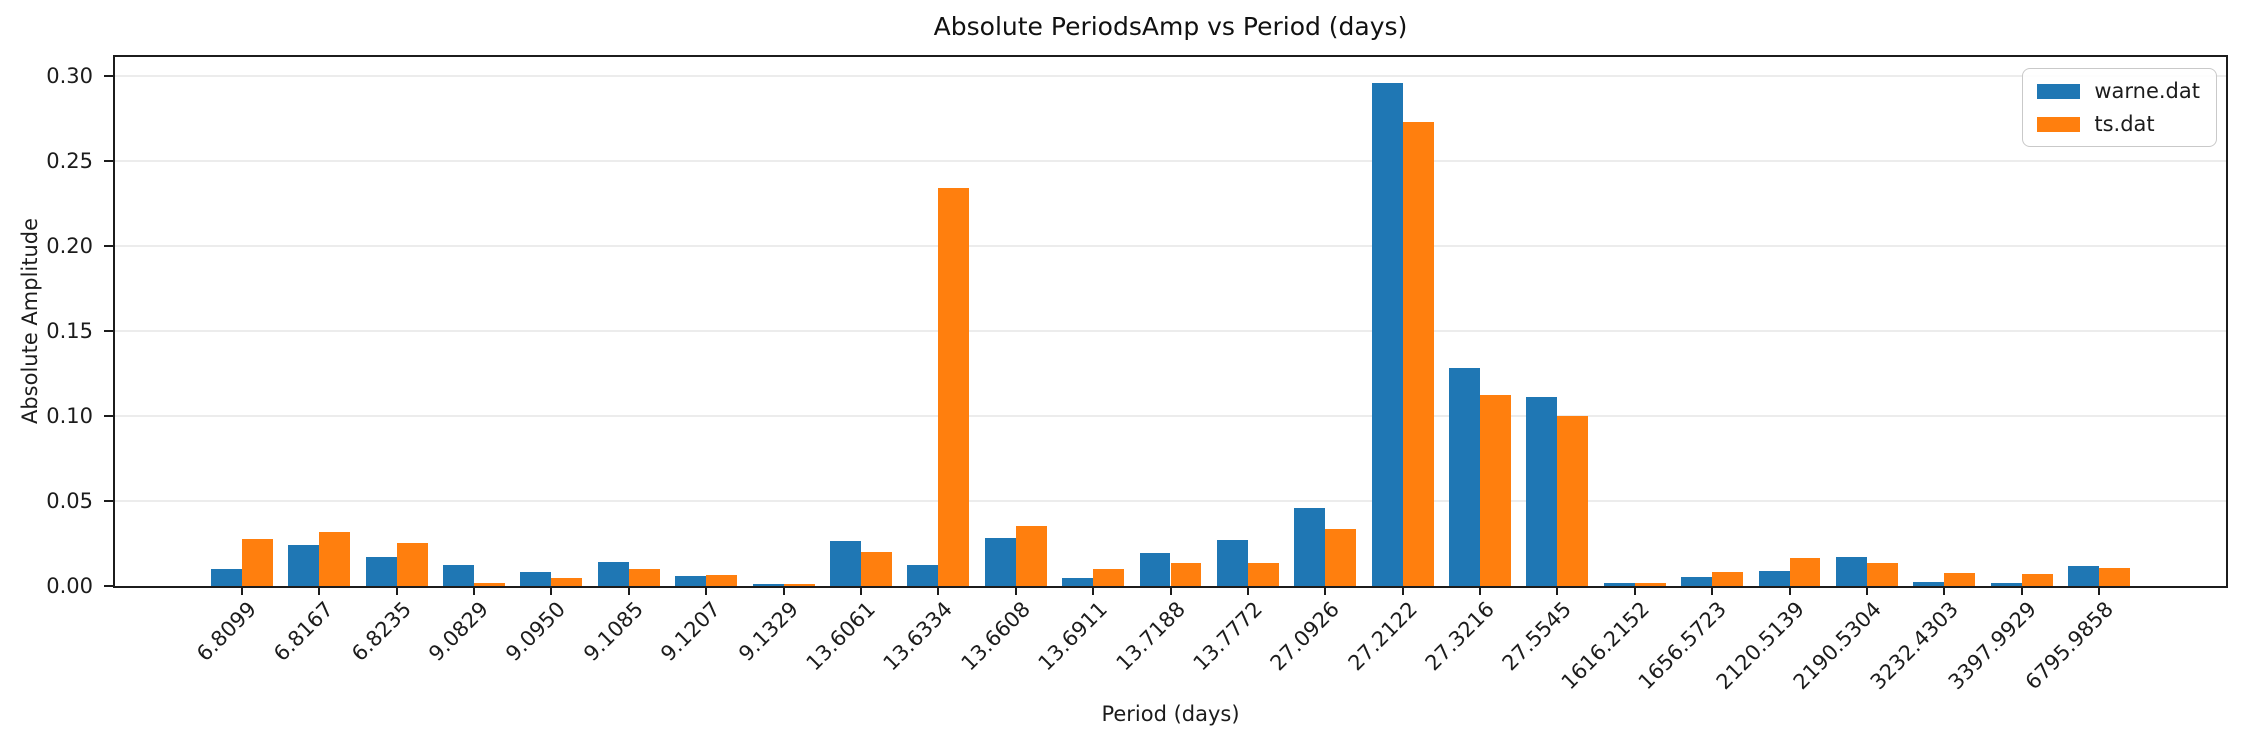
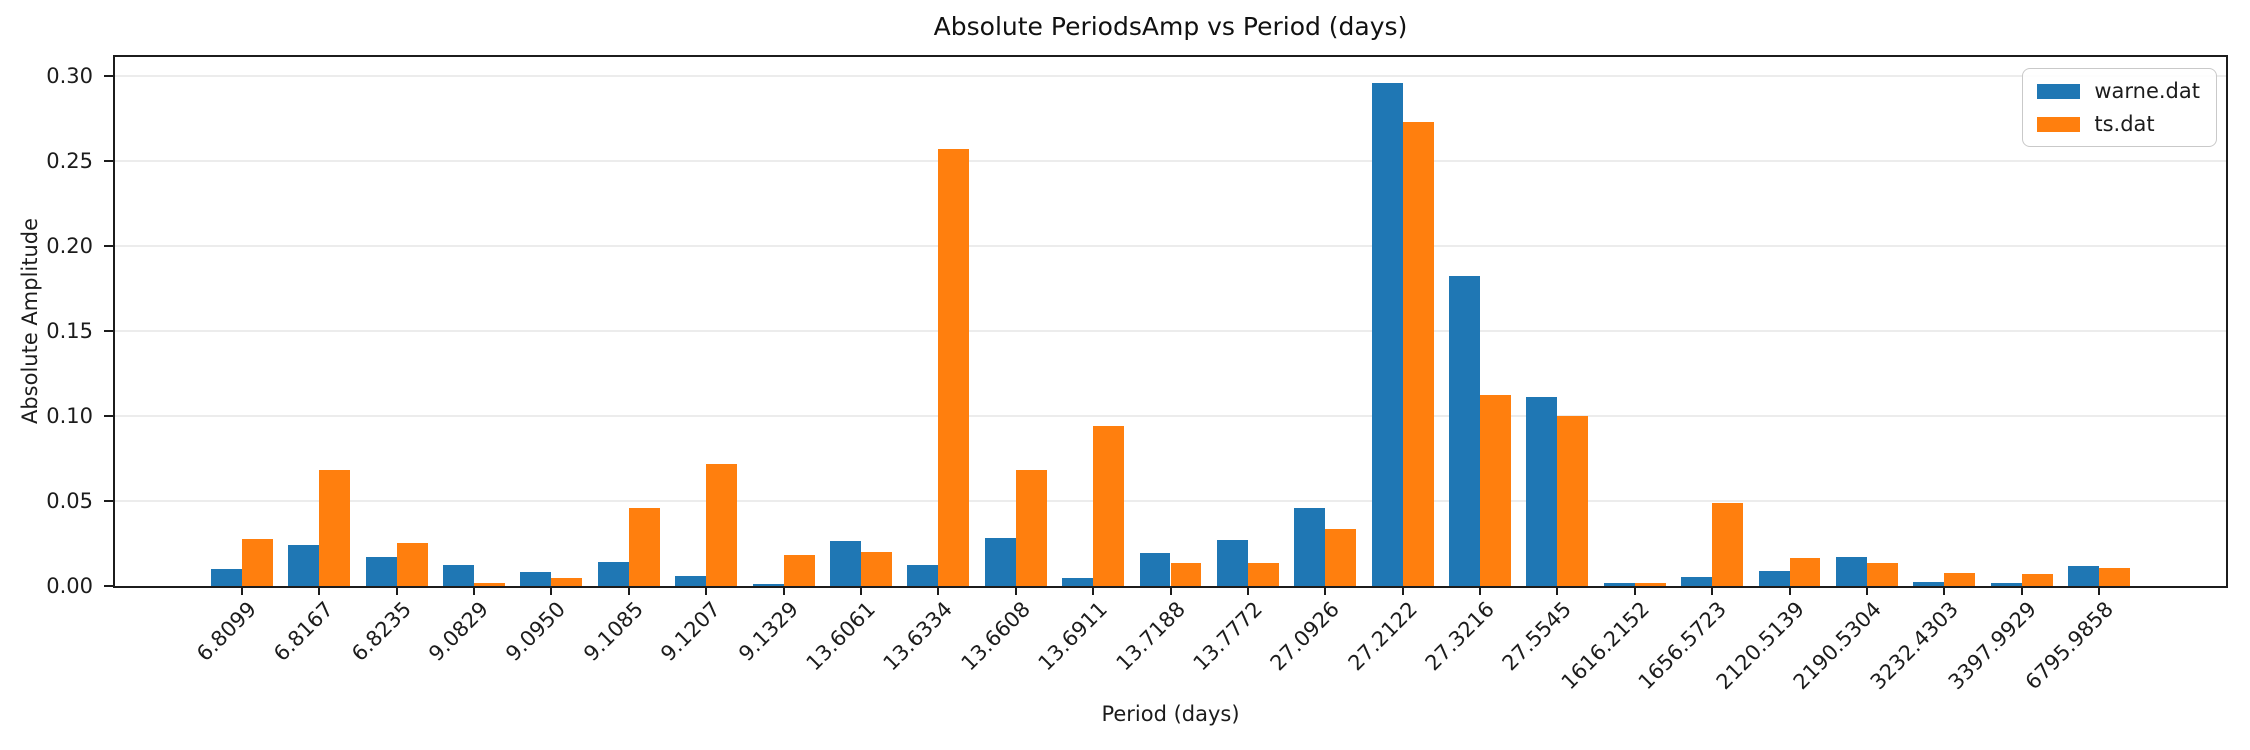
ts.dat/6.8167: 0.032 -> 0.068
ts.dat/9.1085: 0.010 -> 0.046
ts.dat/9.1207: 0.006 -> 0.072
ts.dat/9.1329: 0.001 -> 0.018
ts.dat/13.6334: 0.234 -> 0.257
ts.dat/13.6608: 0.035 -> 0.068
ts.dat/13.6911: 0.010 -> 0.094
warne.dat/27.3216: 0.128 -> 0.182
ts.dat/1656.5723: 0.009 -> 0.049
